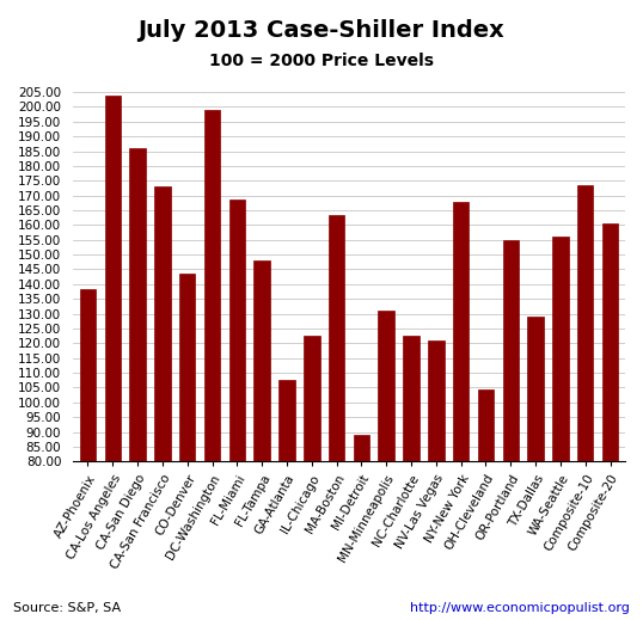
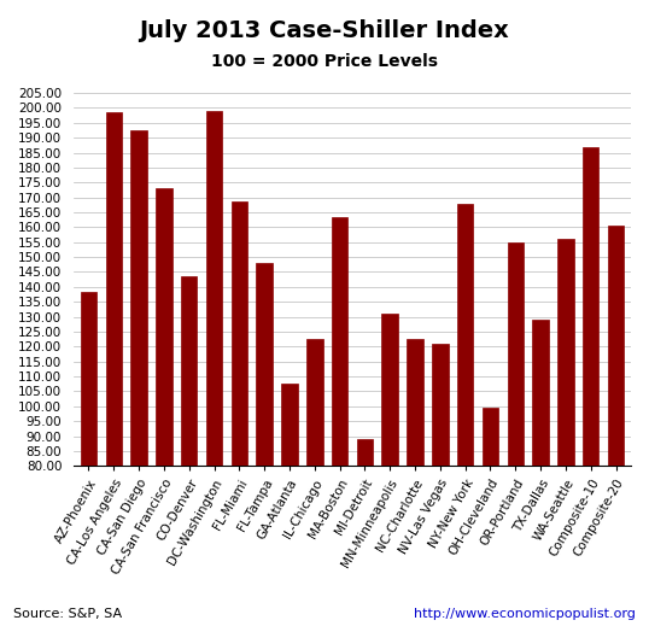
CA-Los Angeles: 204.0 -> 198.5
CA-San Diego: 186.0 -> 192.5
OH-Cleveland: 104.5 -> 99.5
Composite-10: 173.5 -> 187.0
